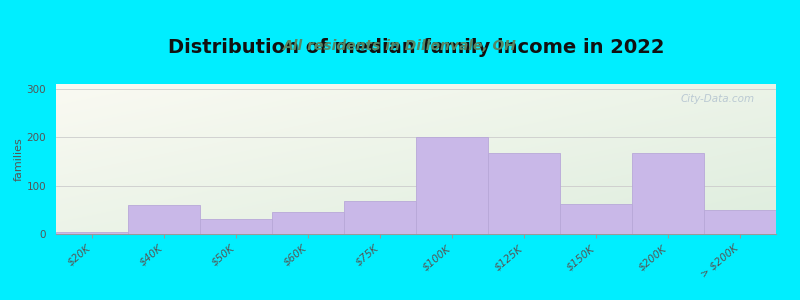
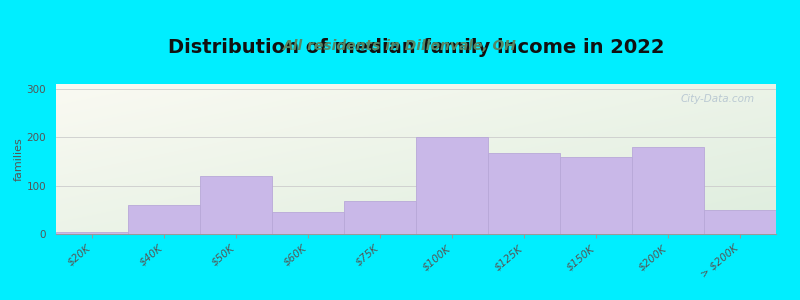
$50K: 30 -> 120
$150K: 62 -> 160
$200K: 168 -> 180
